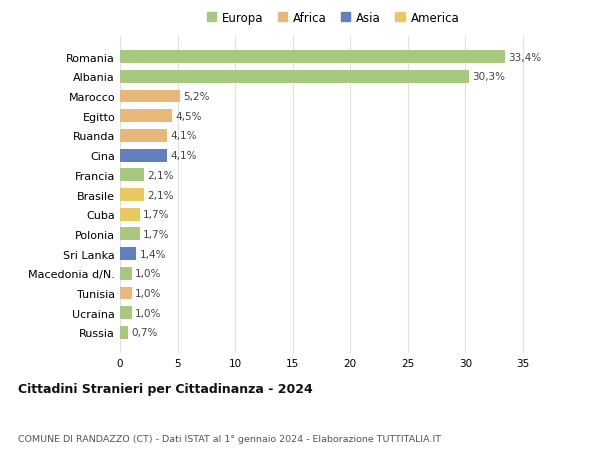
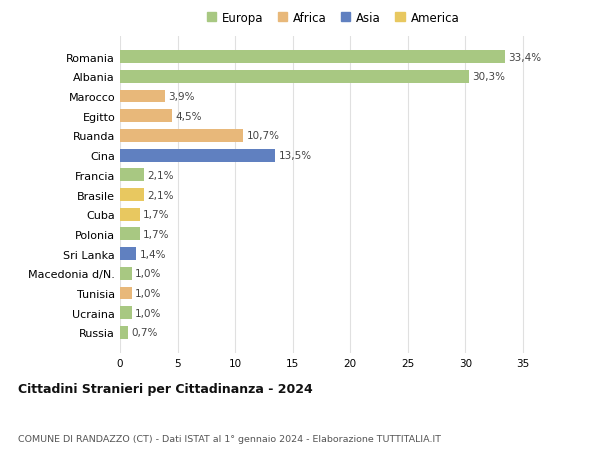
Marocco: 5,2% -> 3,9%
Ruanda: 4,1% -> 10,7%
Cina: 4,1% -> 13,5%
